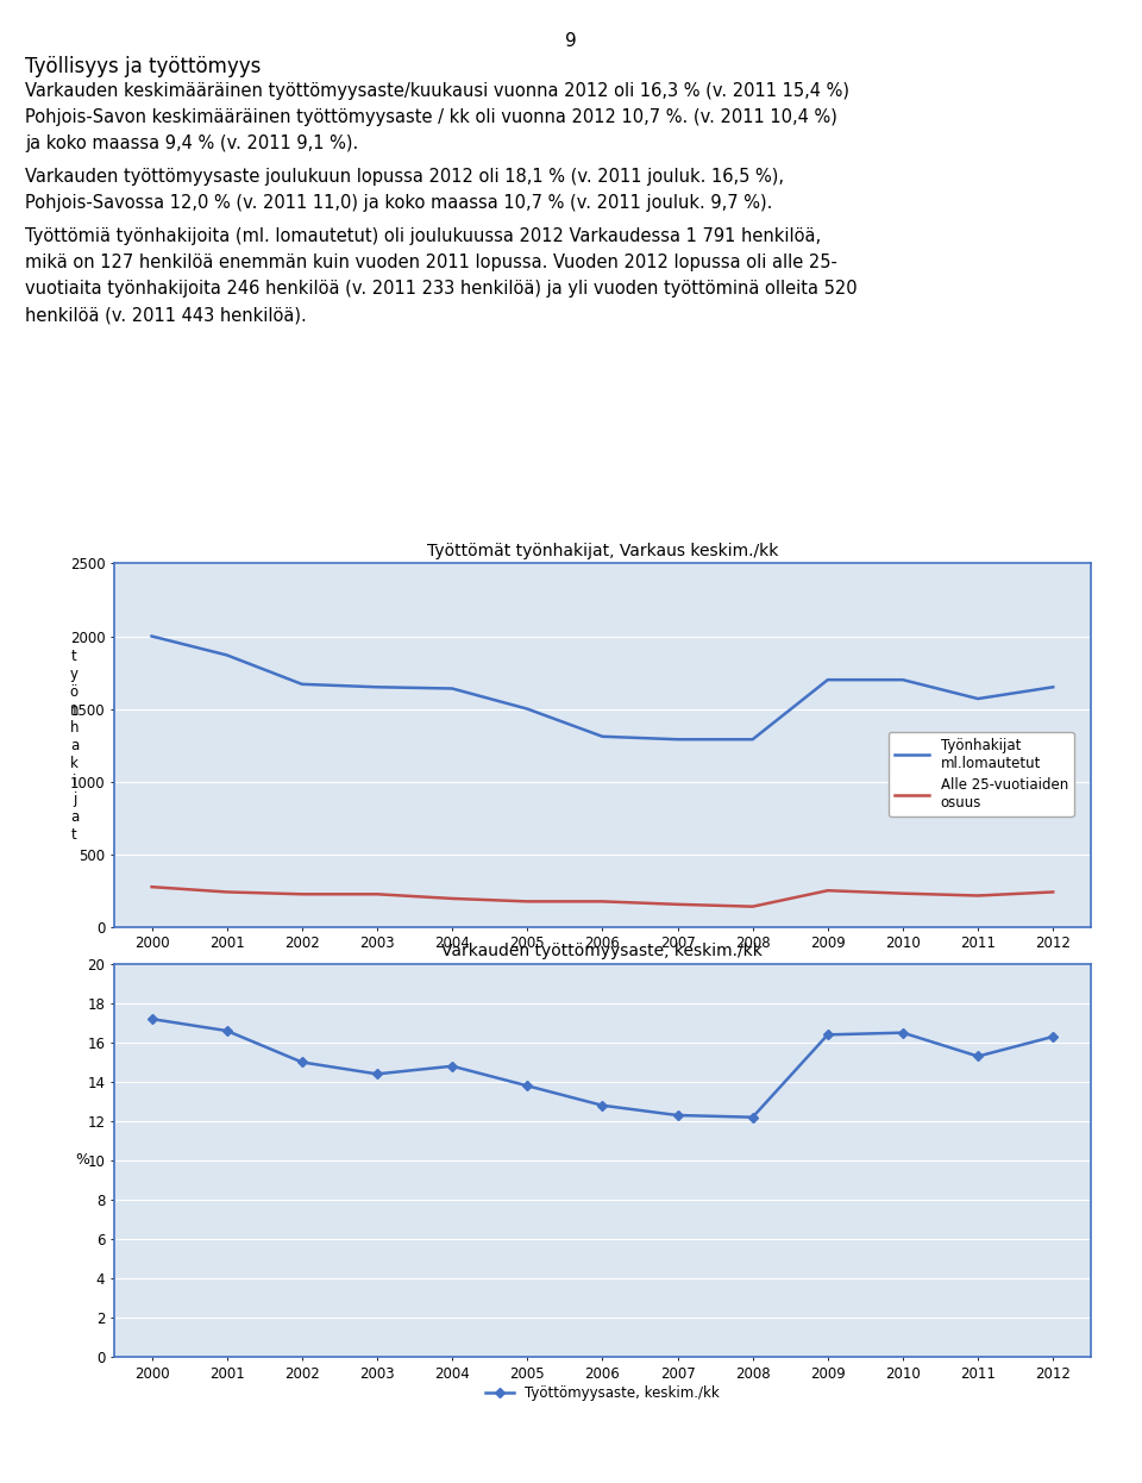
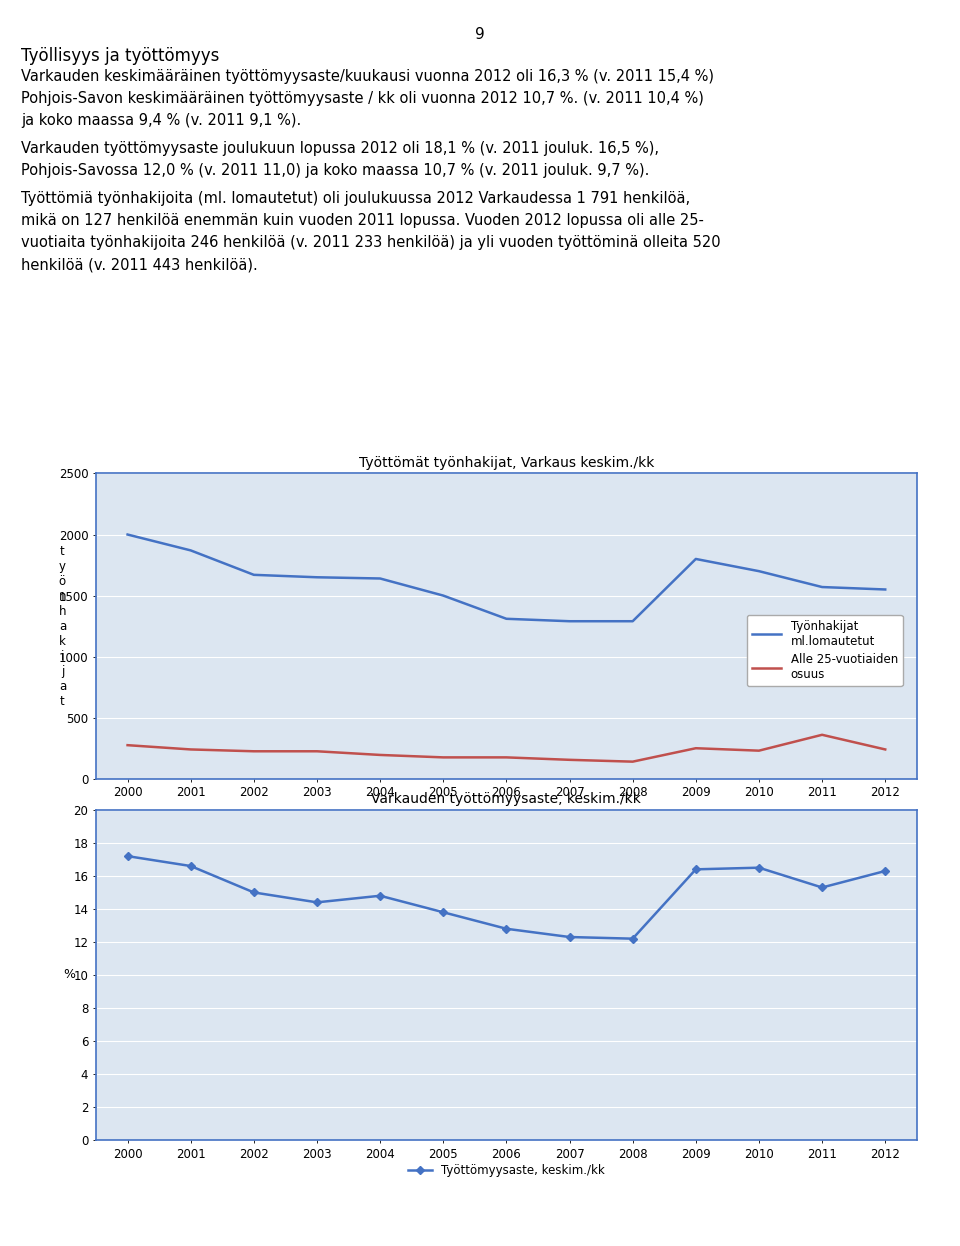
Työttömät työnhakijat, Varkaus keskim./kk/Työnhakijat ml.lomautetut/2009: 1700 -> 1800
Työttömät työnhakijat, Varkaus keskim./kk/Alle 25-vuotiaiden osuus/2011: 220 -> 360
Työttömät työnhakijat, Varkaus keskim./kk/Työnhakijat ml.lomautetut/2012: 1650 -> 1550
